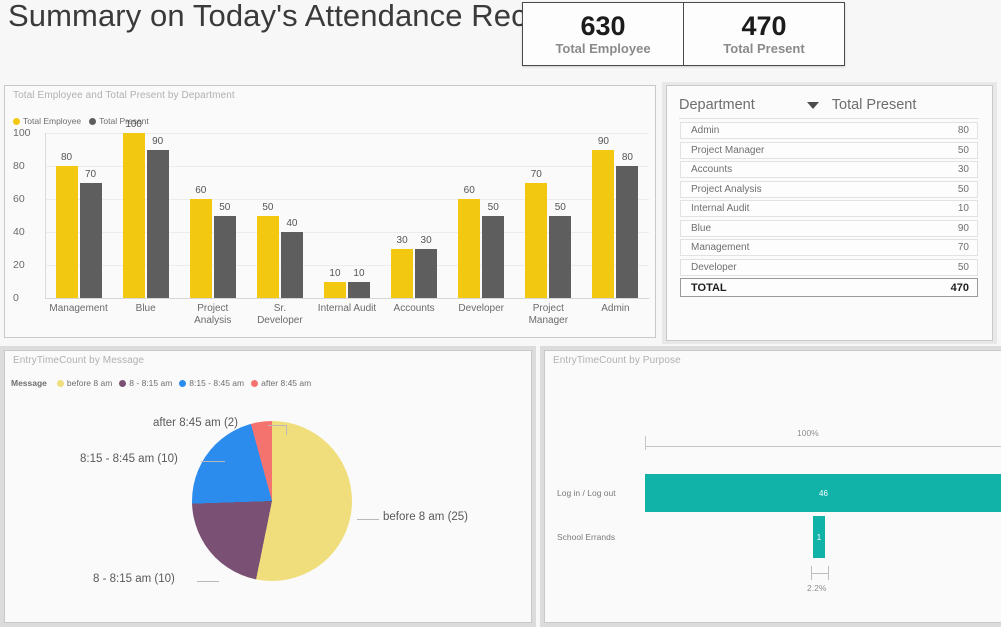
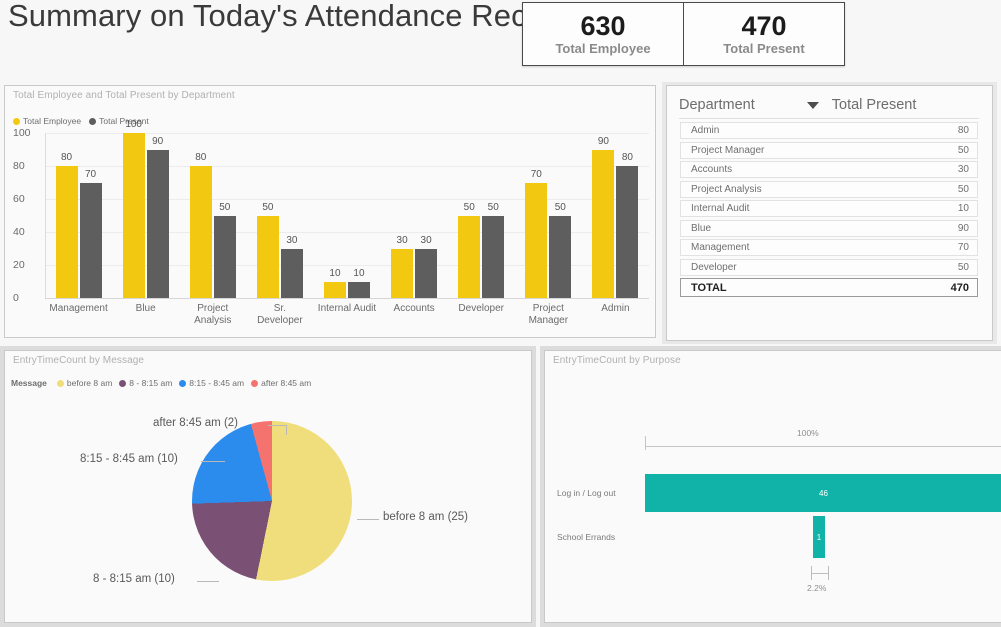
Total Employee and Total Present by Department/Total Employee/Project Analysis: 60 -> 80
Total Employee and Total Present by Department/Total Present/Sr. Developer: 40 -> 30
Total Employee and Total Present by Department/Total Employee/Developer: 60 -> 50
